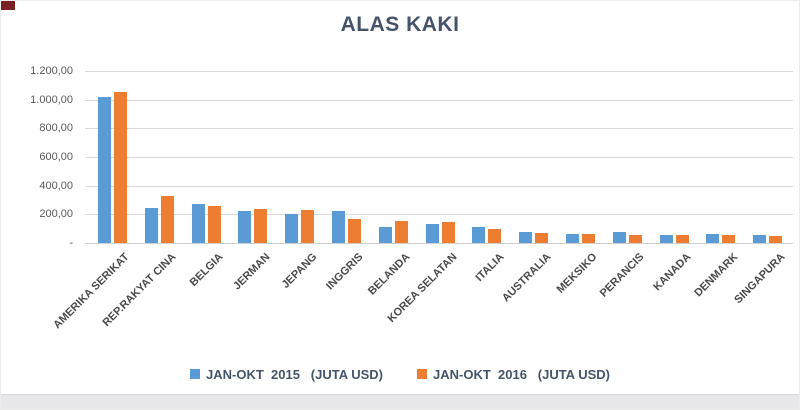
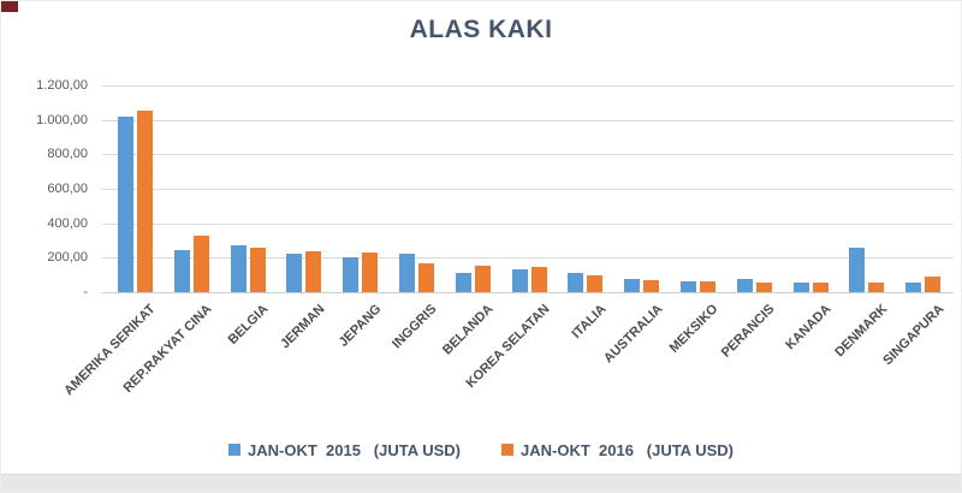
JAN-OKT 2015 (JUTA USD)/DENMARK: 60 -> 260
JAN-OKT 2016 (JUTA USD)/SINGAPURA: 50 -> 90
